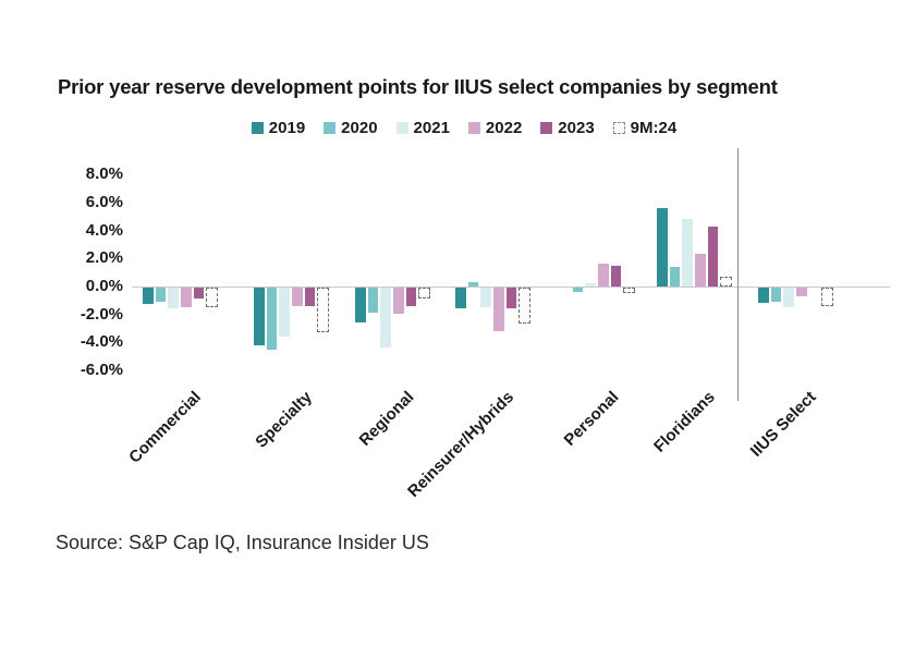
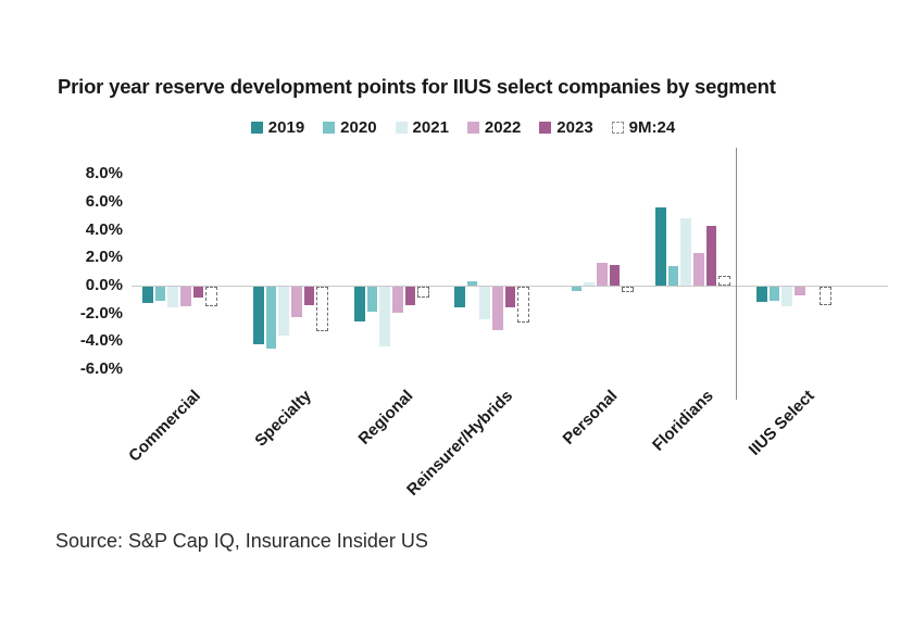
2022/Specialty: -1.3% -> -2.2%
2021/Reinsurer/Hybrids: -1.4% -> -2.3%
